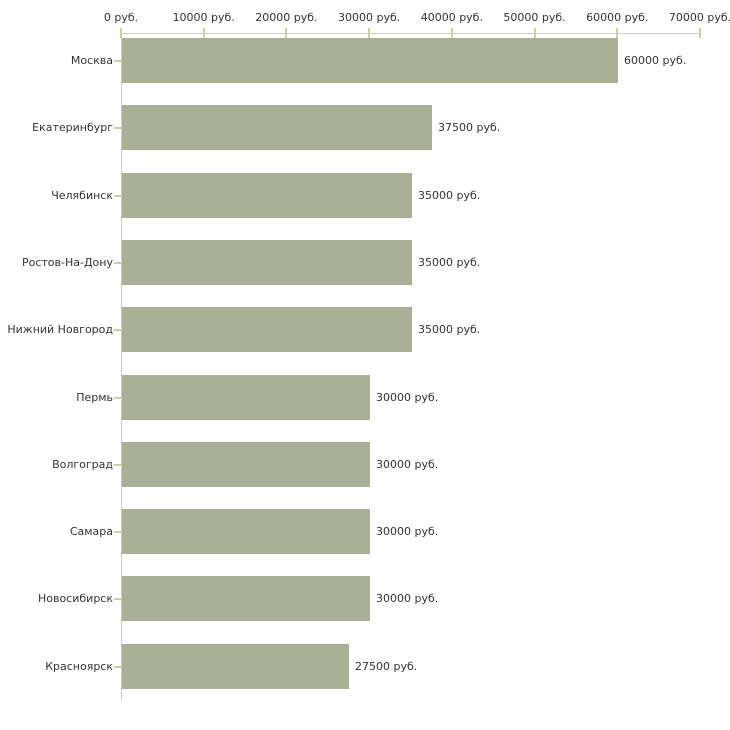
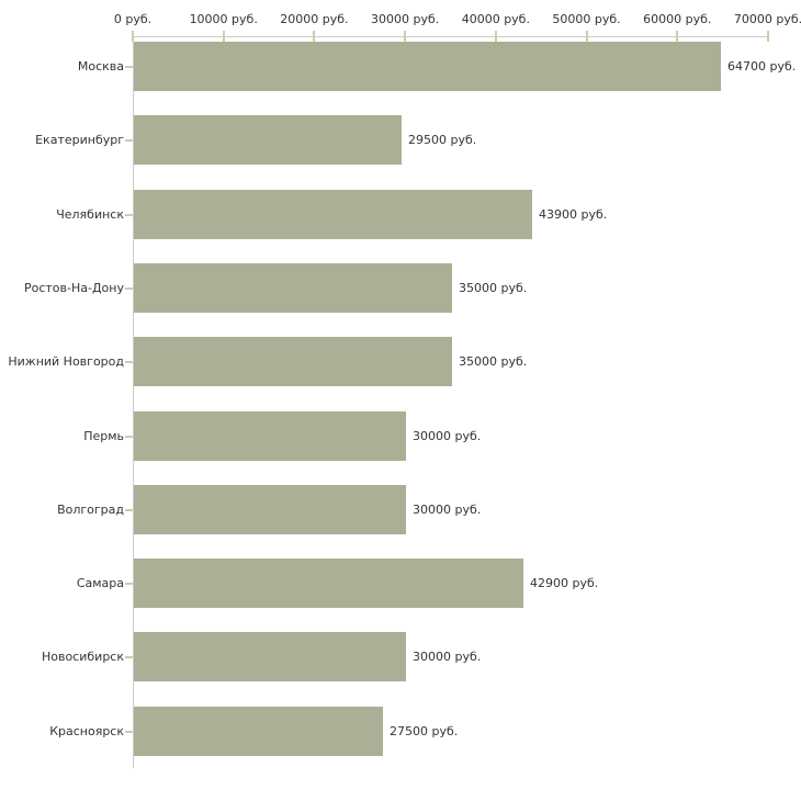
Москва: 60000 -> 64700
Екатеринбург: 37500 -> 29500
Челябинск: 35000 -> 43900
Самара: 30000 -> 42900
